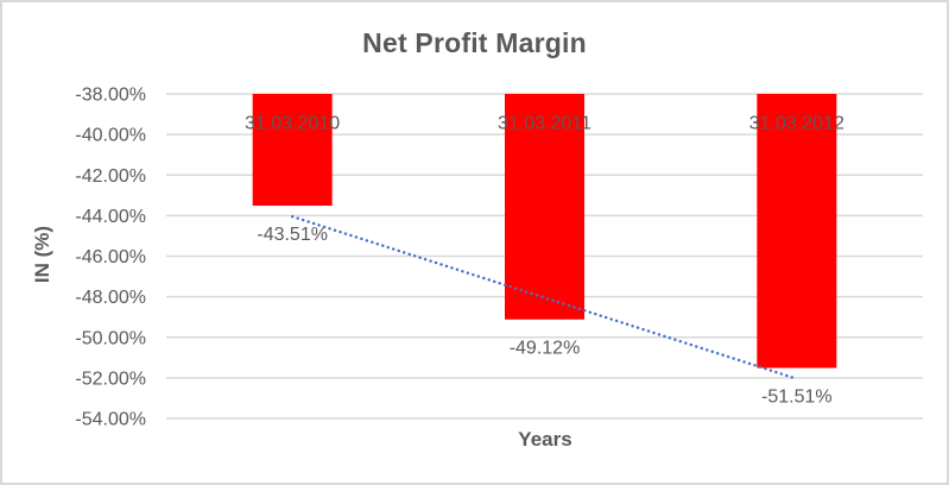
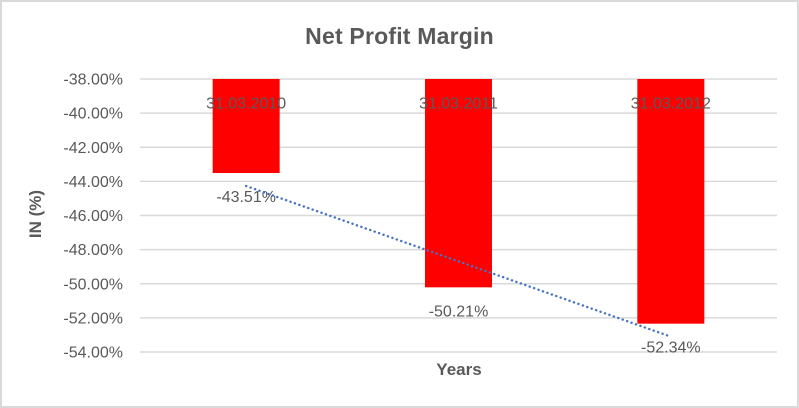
31.03.2011: -49.12% -> -50.21%
31.03.2012: -51.51% -> -52.34%
